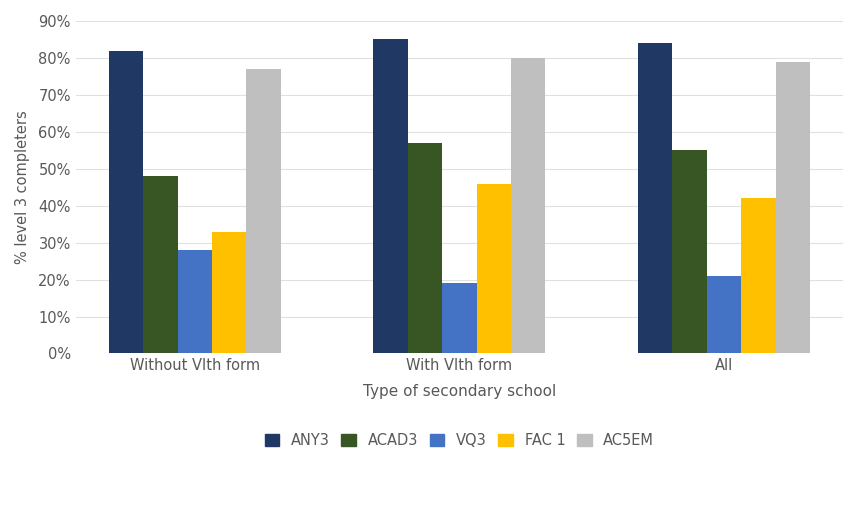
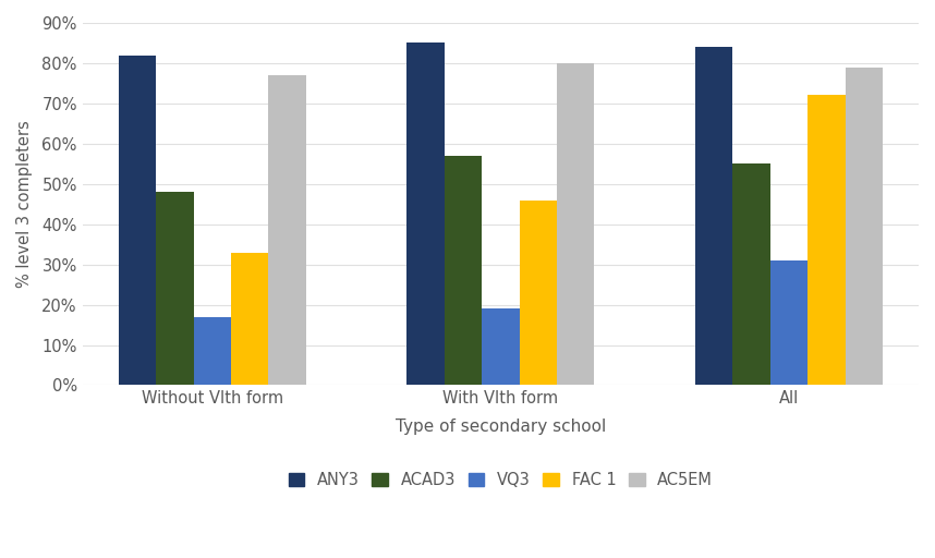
VQ3/Without VIth form: 28% -> 17%
VQ3/All: 21% -> 31%
FAC 1/All: 42% -> 72%
